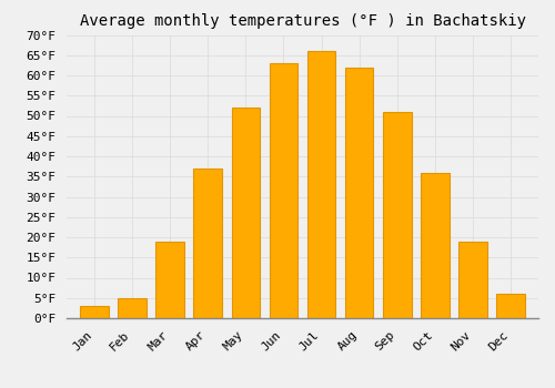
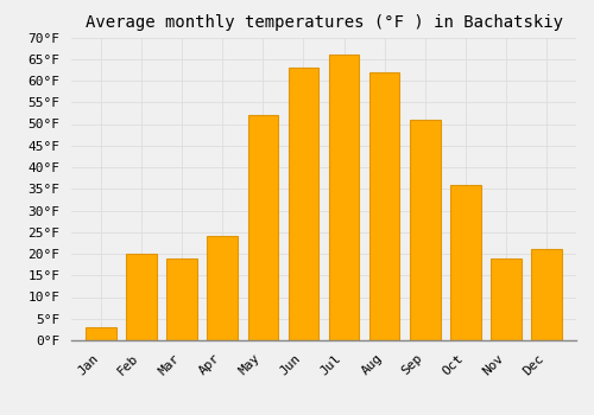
Feb: 5°F -> 20°F
Apr: 37°F -> 24°F
Dec: 6°F -> 21°F
